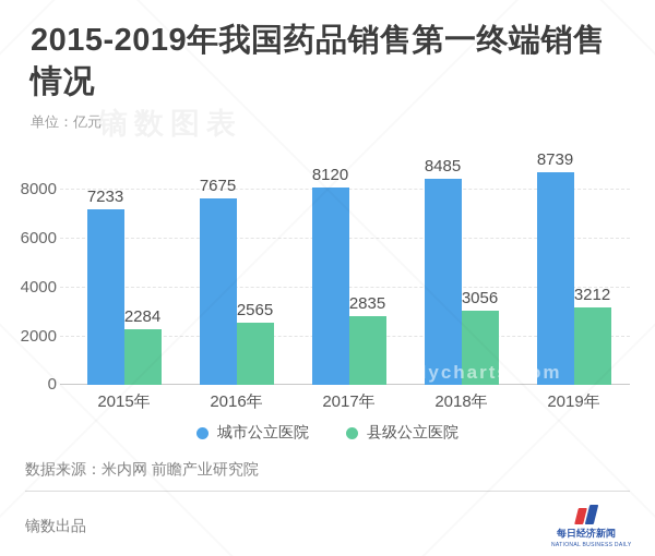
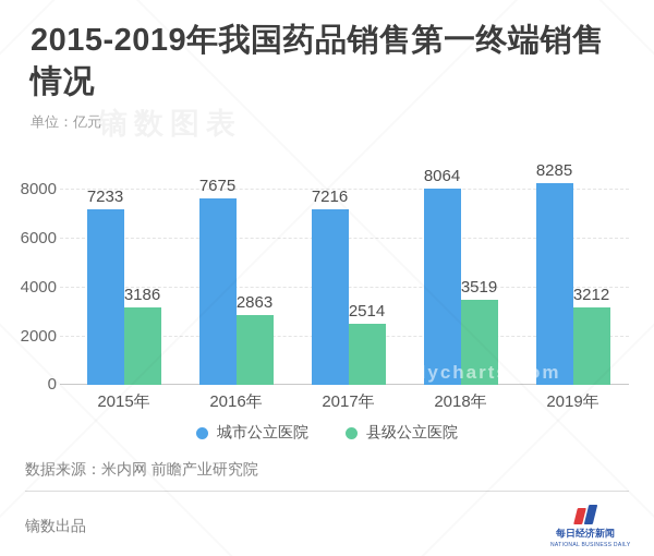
县级公立医院/2015年: 2284 -> 3186
县级公立医院/2016年: 2565 -> 2863
城市公立医院/2017年: 8120 -> 7216
县级公立医院/2017年: 2835 -> 2514
城市公立医院/2018年: 8485 -> 8064
县级公立医院/2018年: 3056 -> 3519
城市公立医院/2019年: 8739 -> 8285
